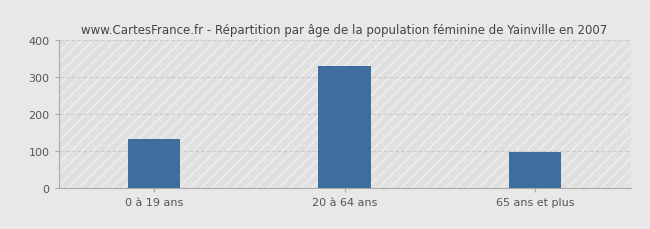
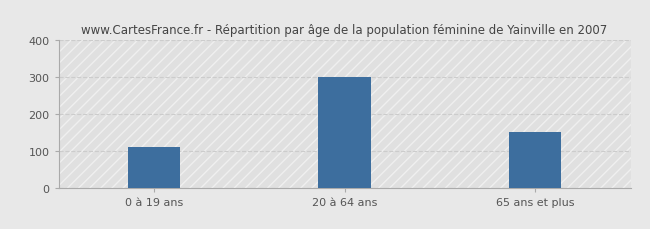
0 à 19 ans: 133 -> 110
20 à 64 ans: 330 -> 300
65 ans et plus: 97 -> 150
